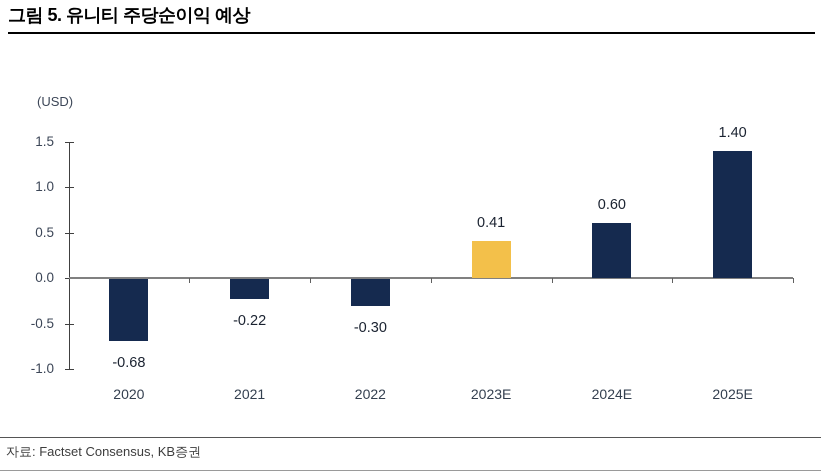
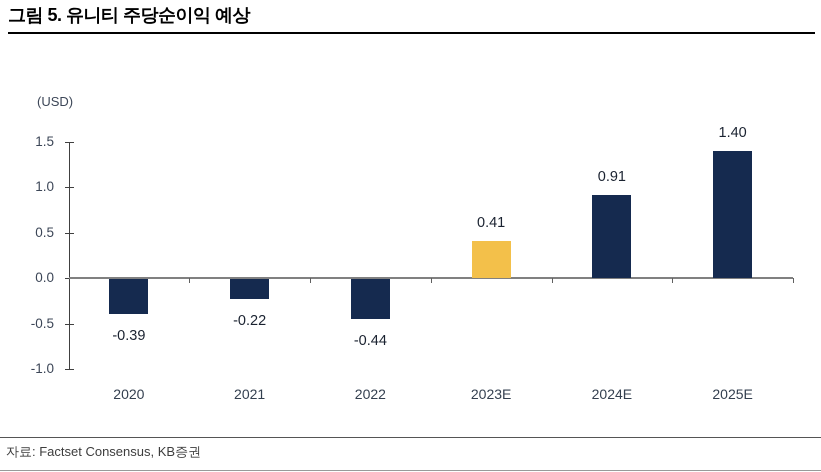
2020: -0.68 -> -0.39
2022: -0.30 -> -0.44
2024E: 0.60 -> 0.91
